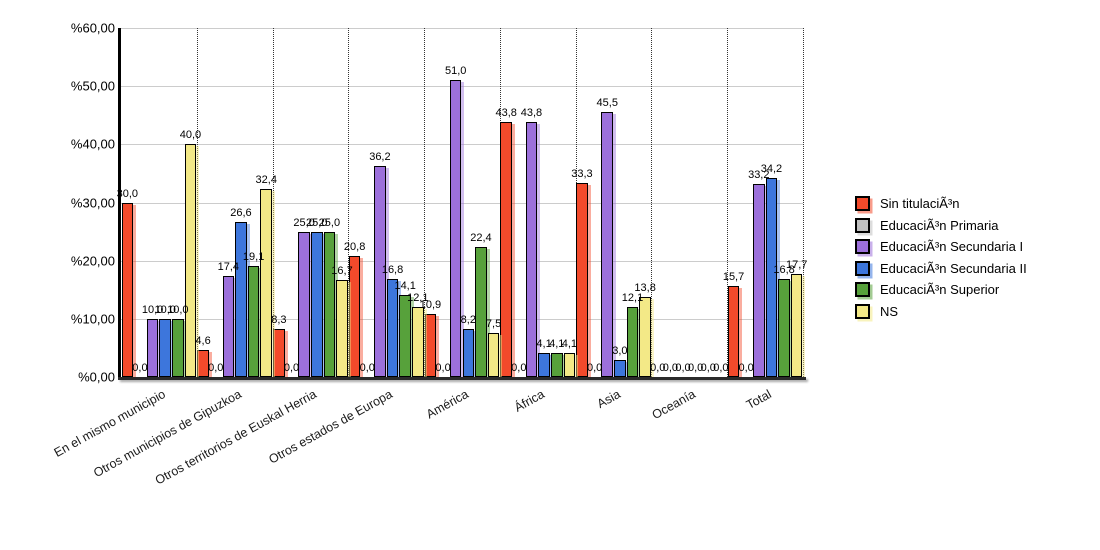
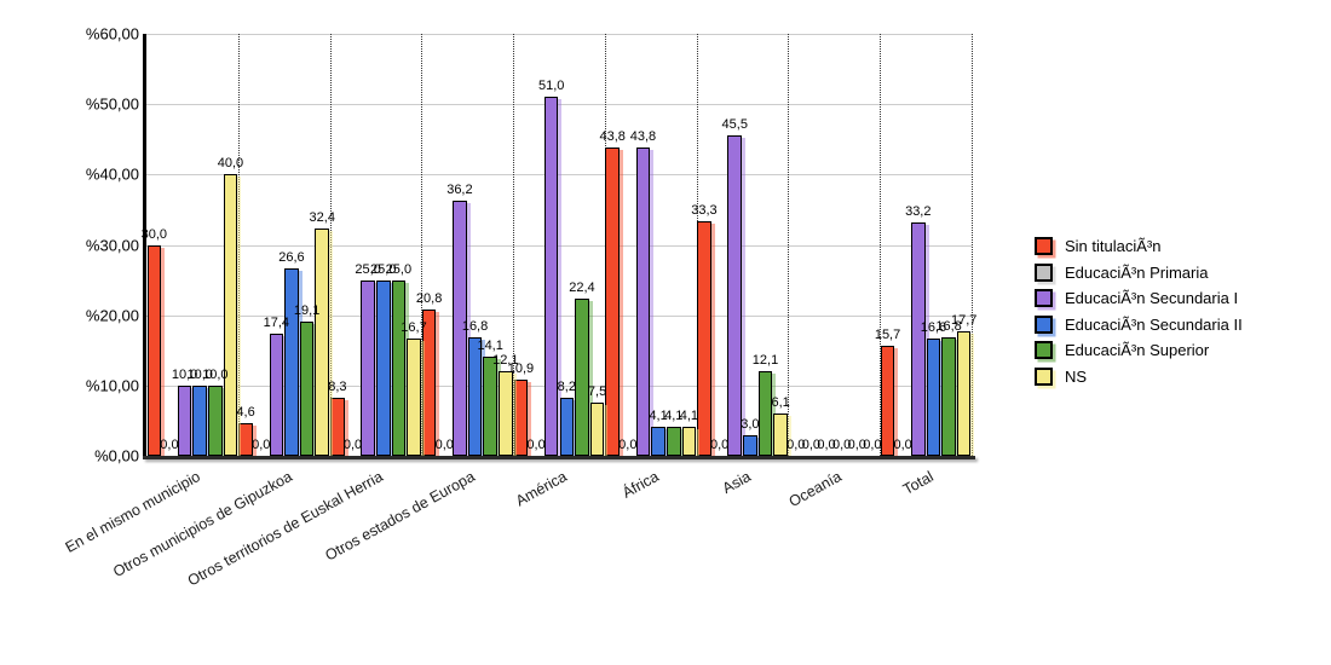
NS/Asia: 13,8 -> 6,1
EducaciÃ³n Secundaria II/Total: 34,2 -> 16,6
